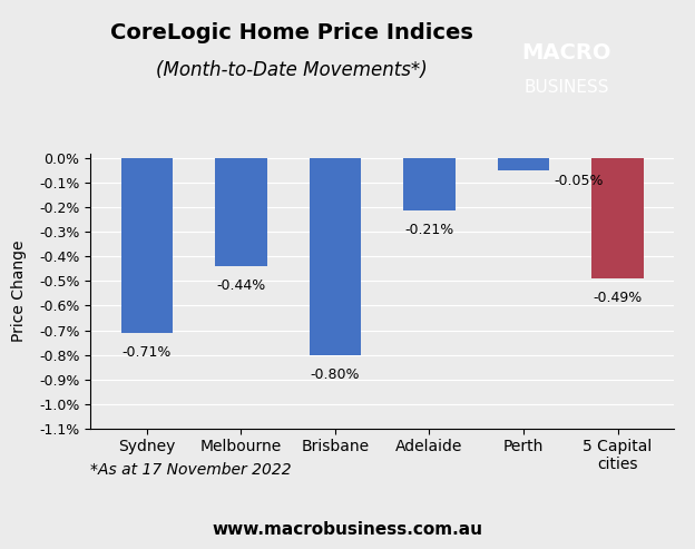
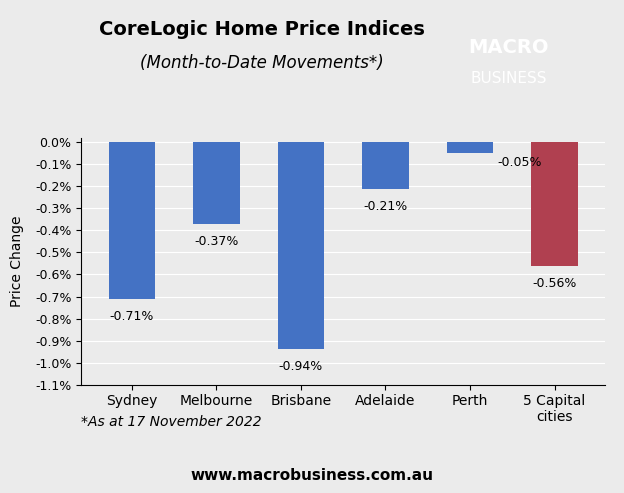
Melbourne: -0.44% -> -0.37%
Brisbane: -0.80% -> -0.94%
5 Capital cities: -0.49% -> -0.56%
